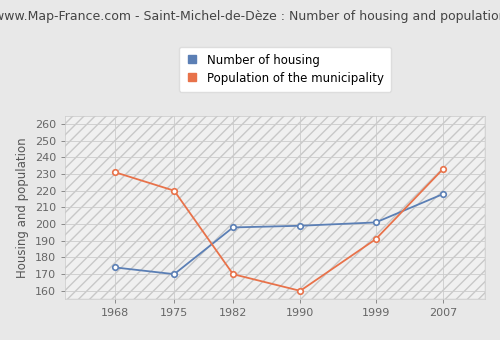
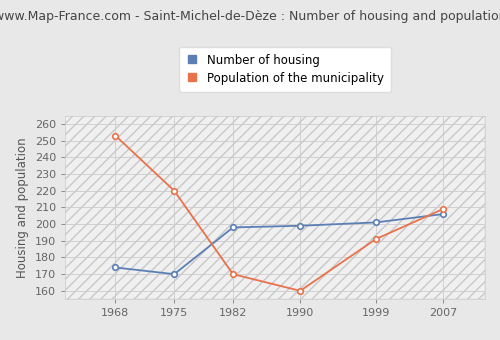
Population of the municipality/1968: 231 -> 253
Number of housing/2007: 218 -> 206
Population of the municipality/2007: 233 -> 209
